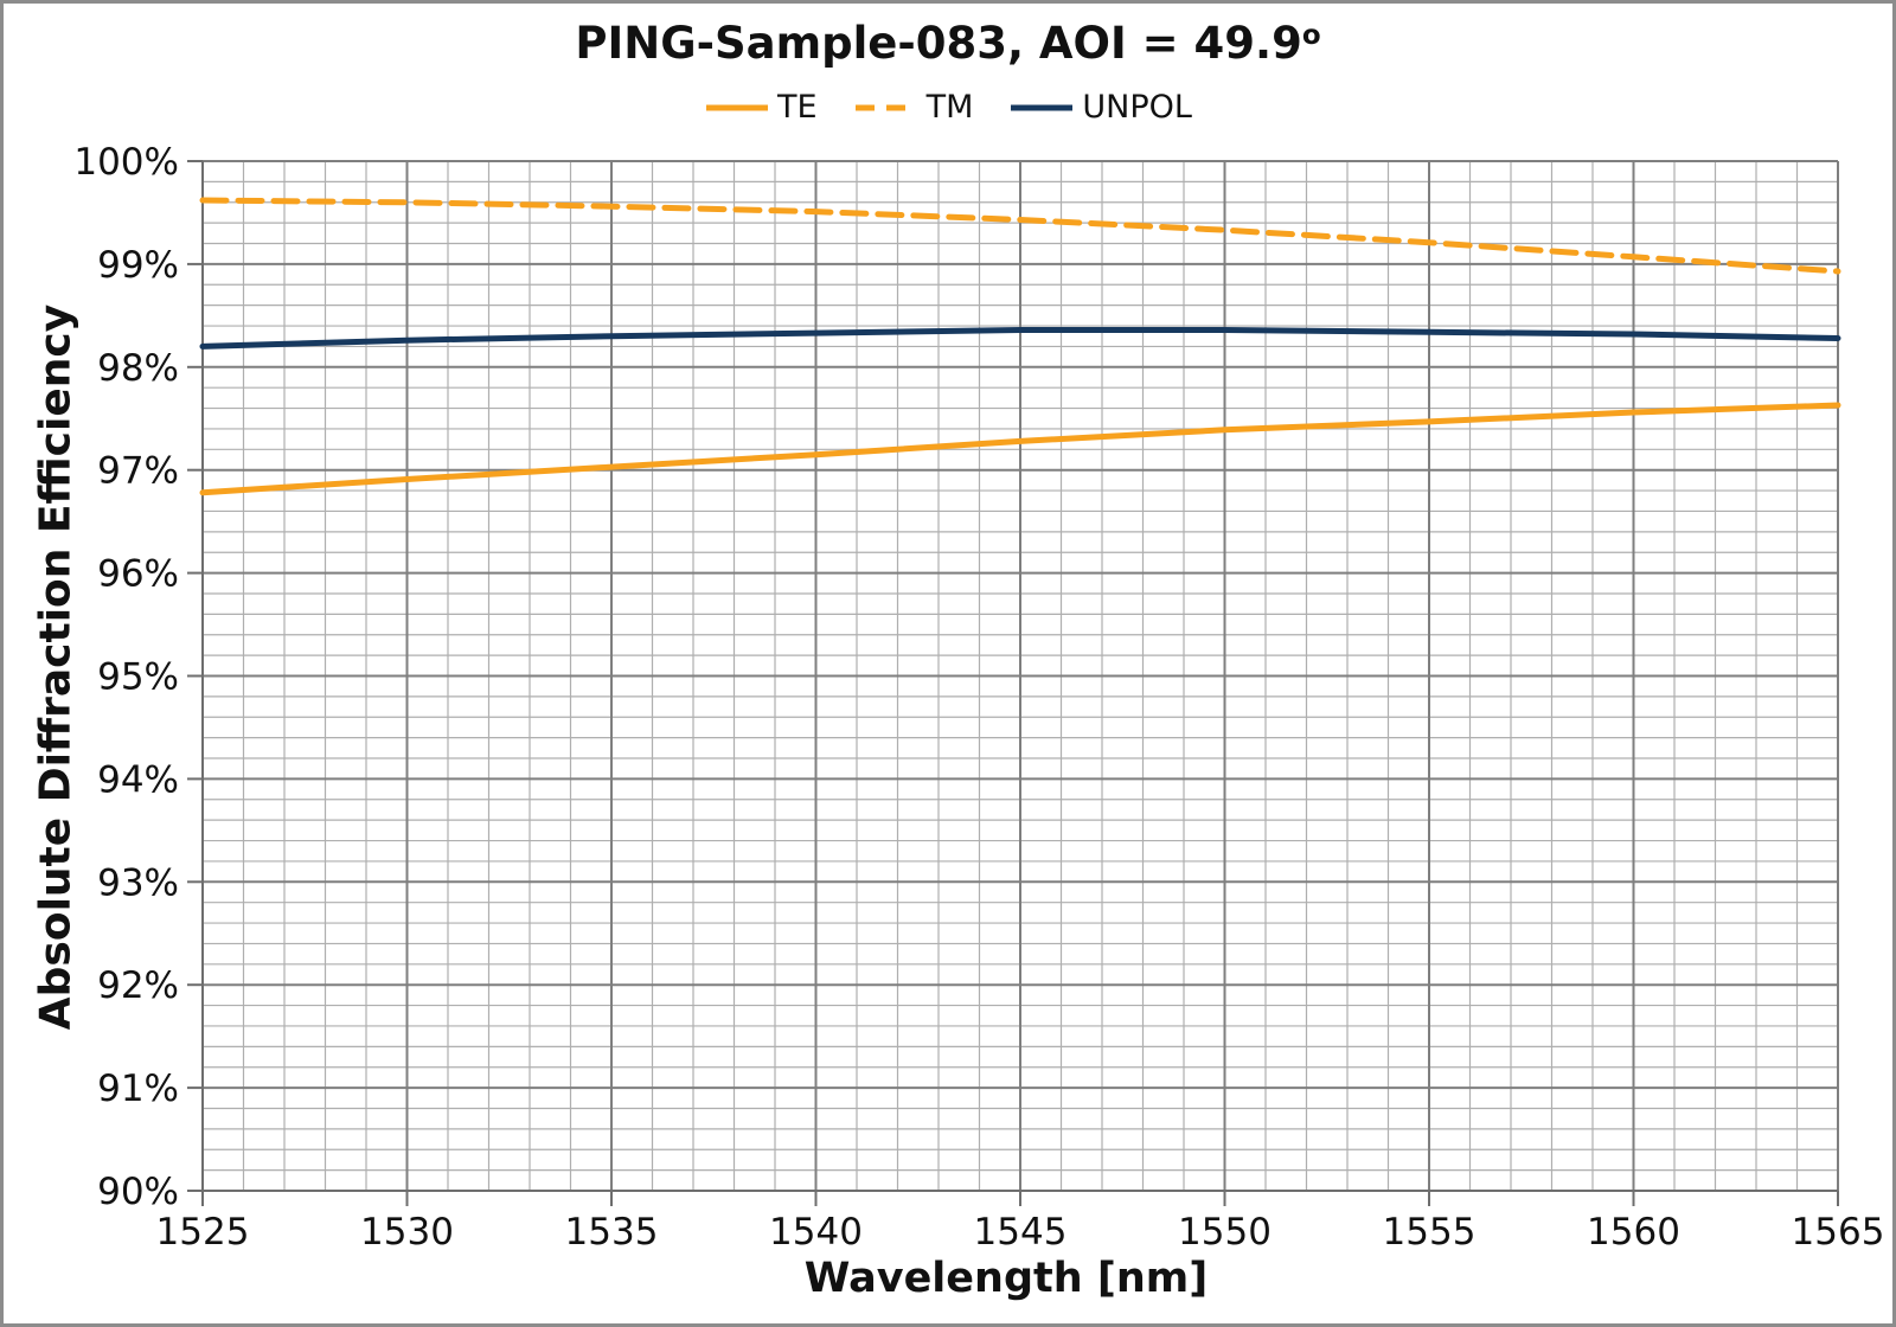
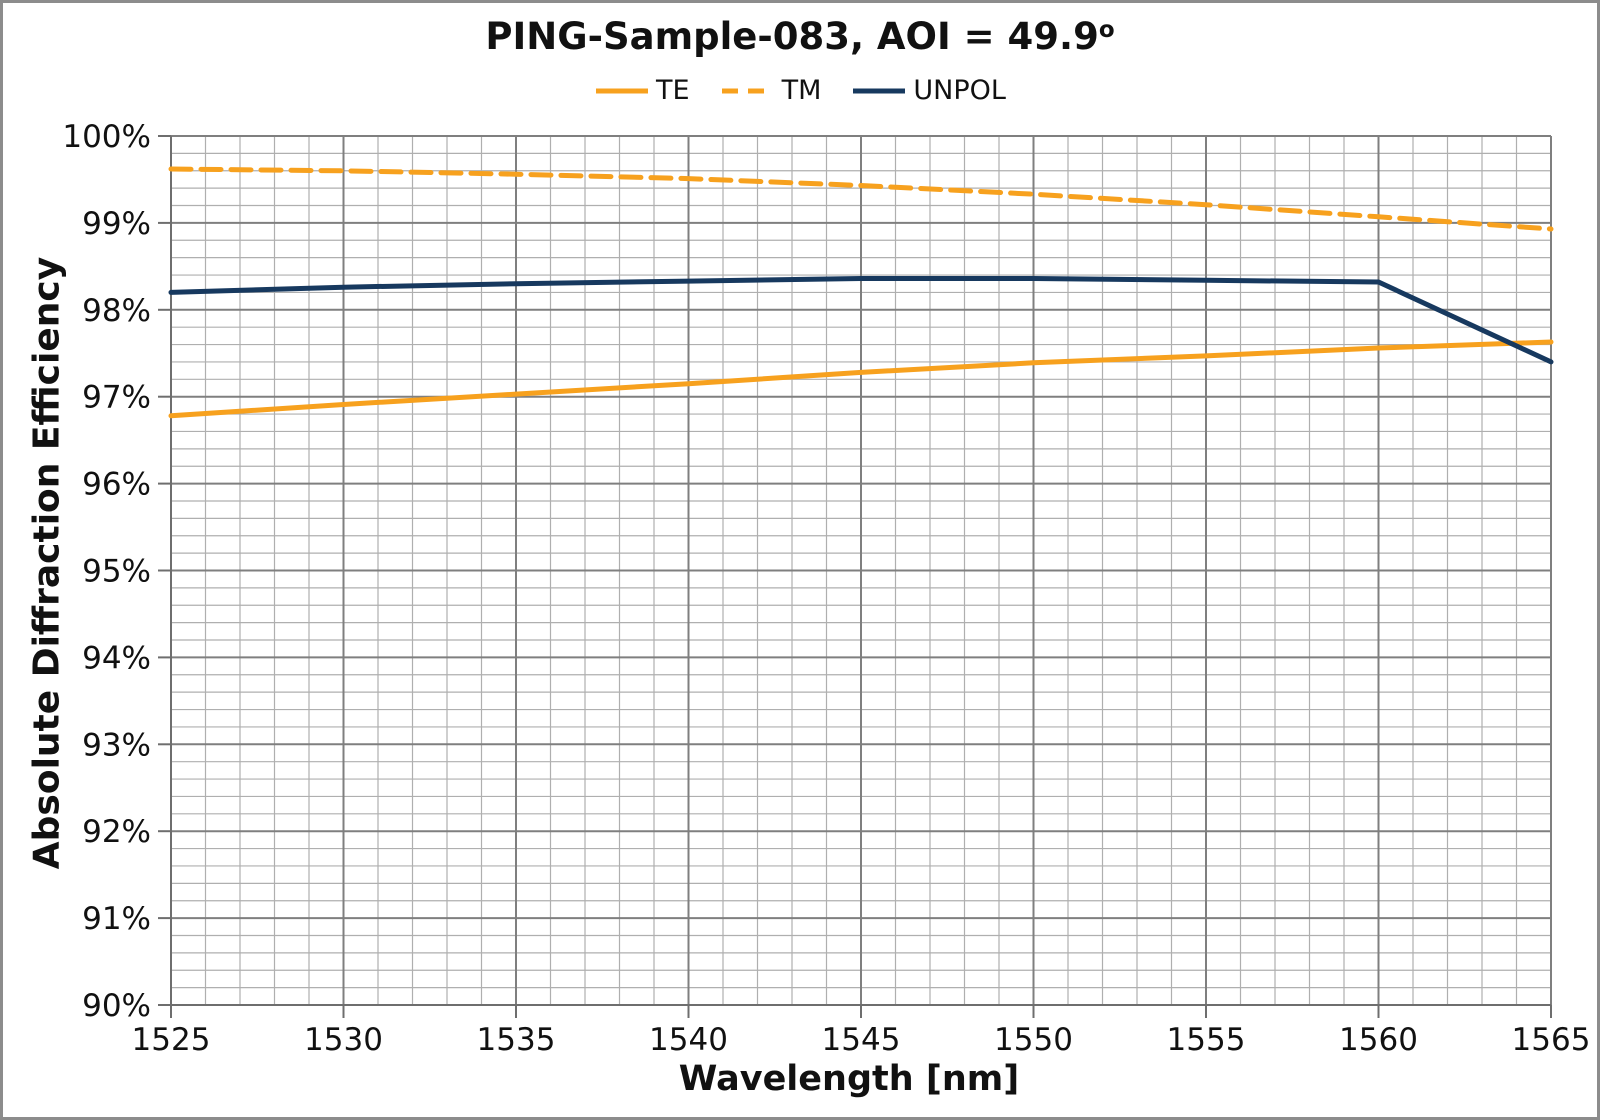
UNPOL/1565: 98.3% -> 97.4%
